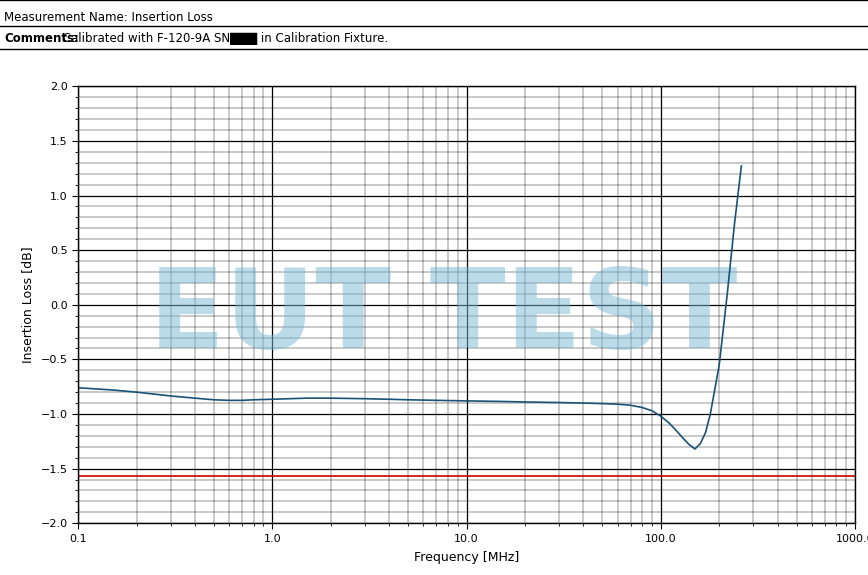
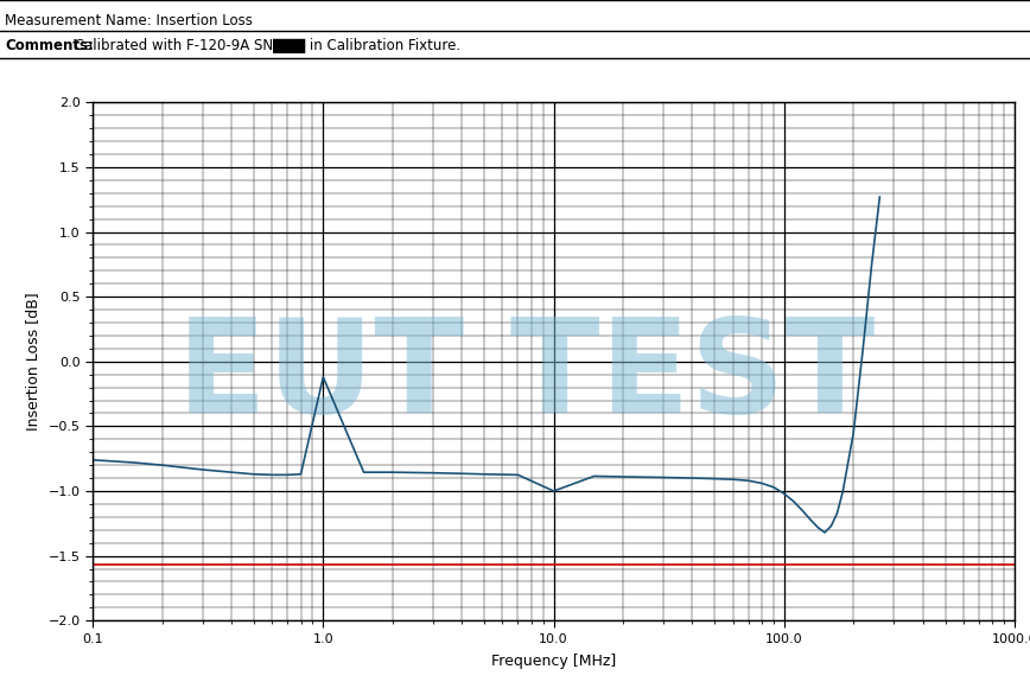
1.0: -0.86 -> -0.12
10.0: -0.88 -> -1.00
